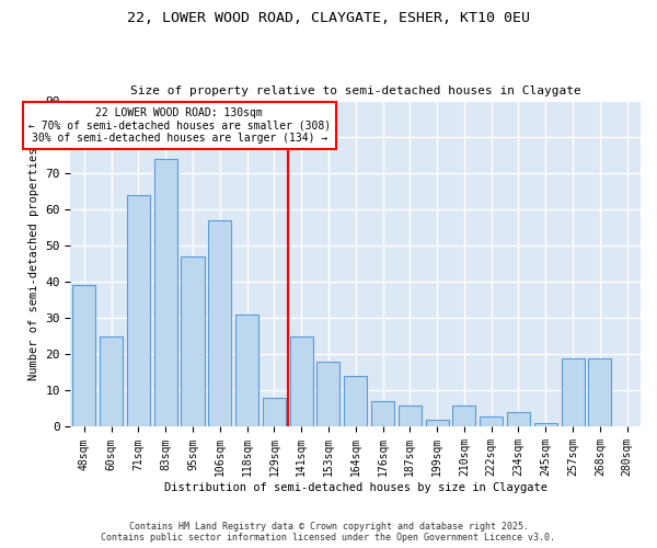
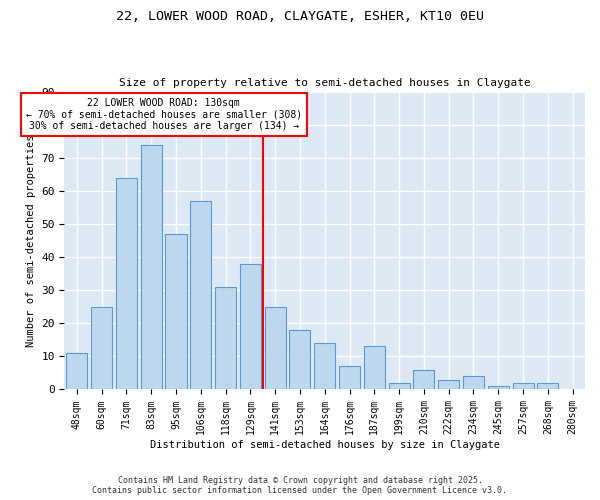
48sqm: 39 -> 11
129sqm: 8 -> 38
187sqm: 6 -> 13
257sqm: 19 -> 2
268sqm: 19 -> 2
